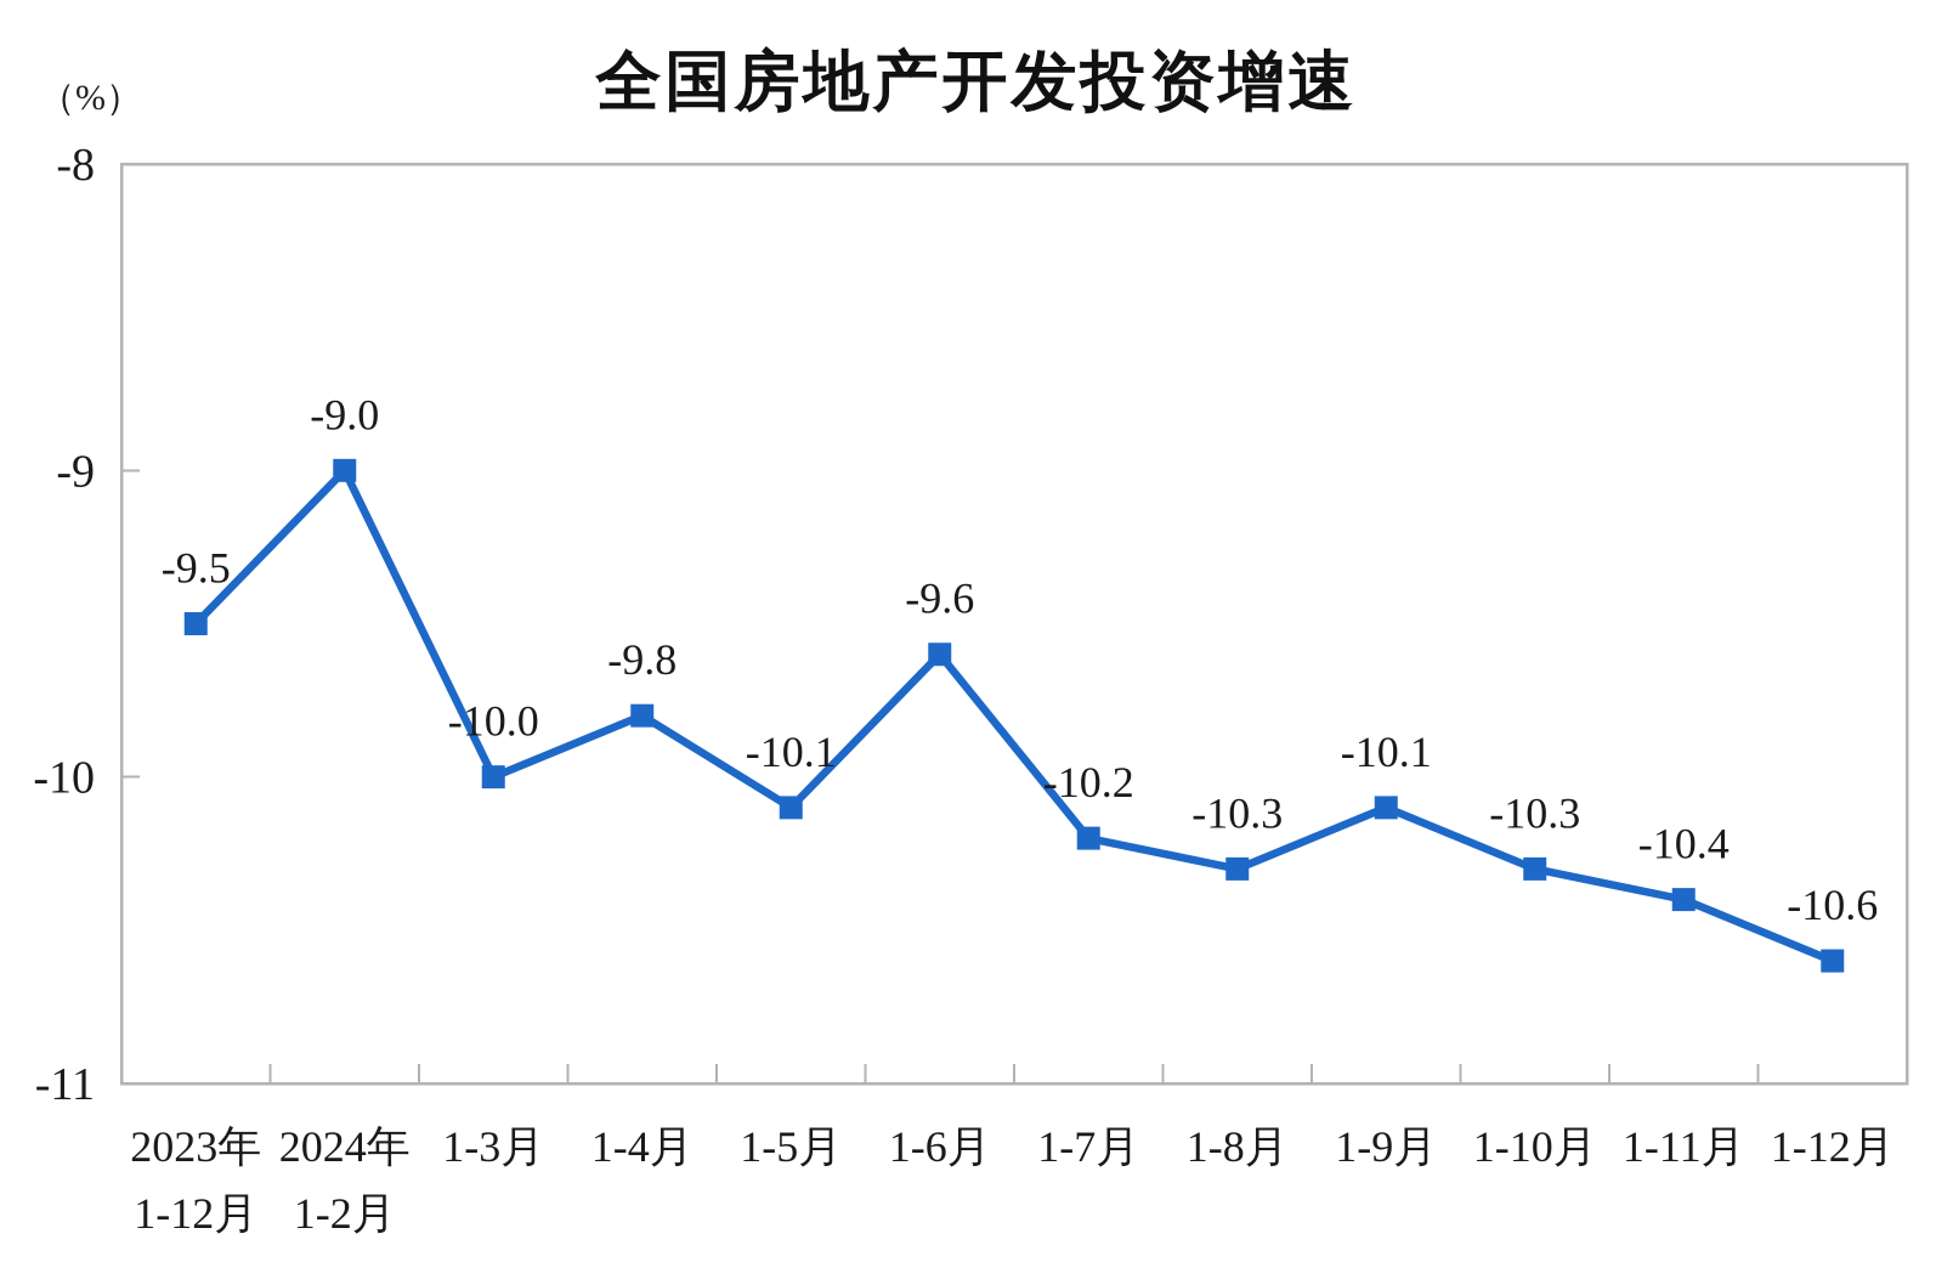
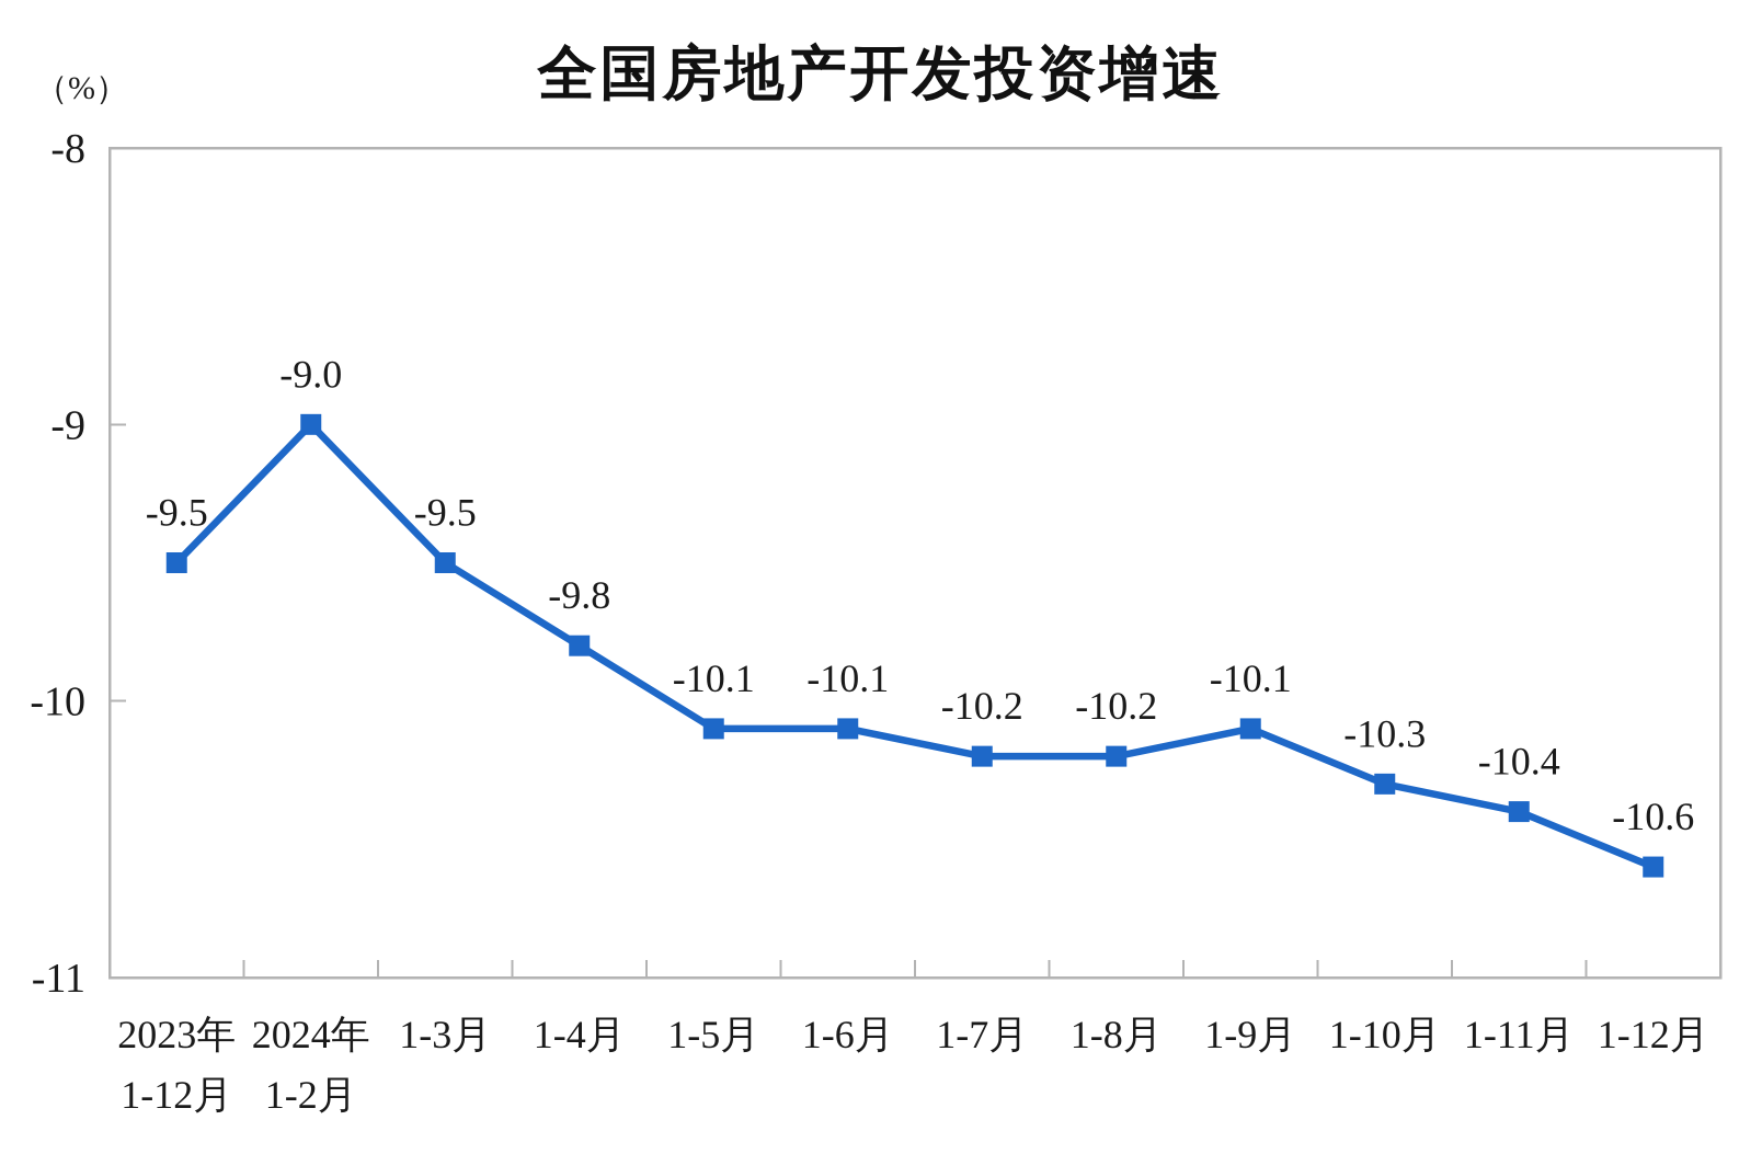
1-3月: -10.0 -> -9.5
1-6月: -9.6 -> -10.1
1-8月: -10.3 -> -10.2
